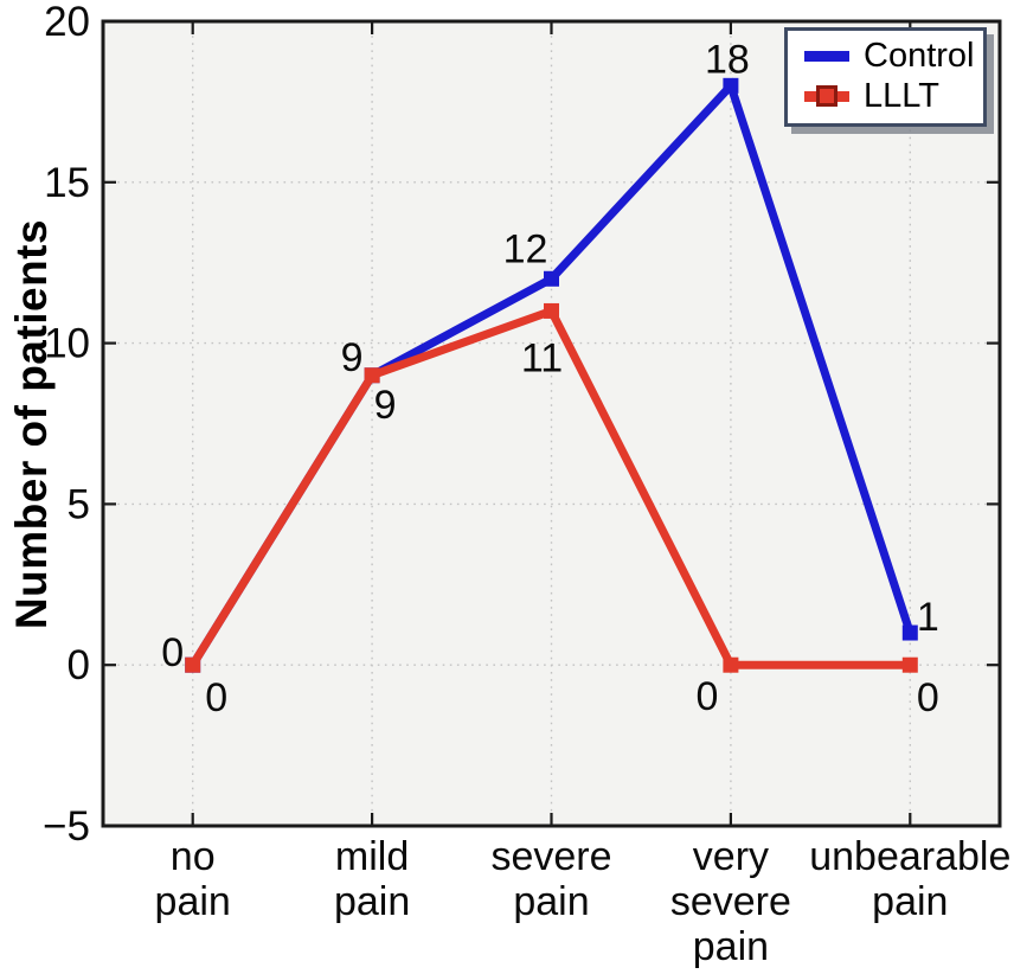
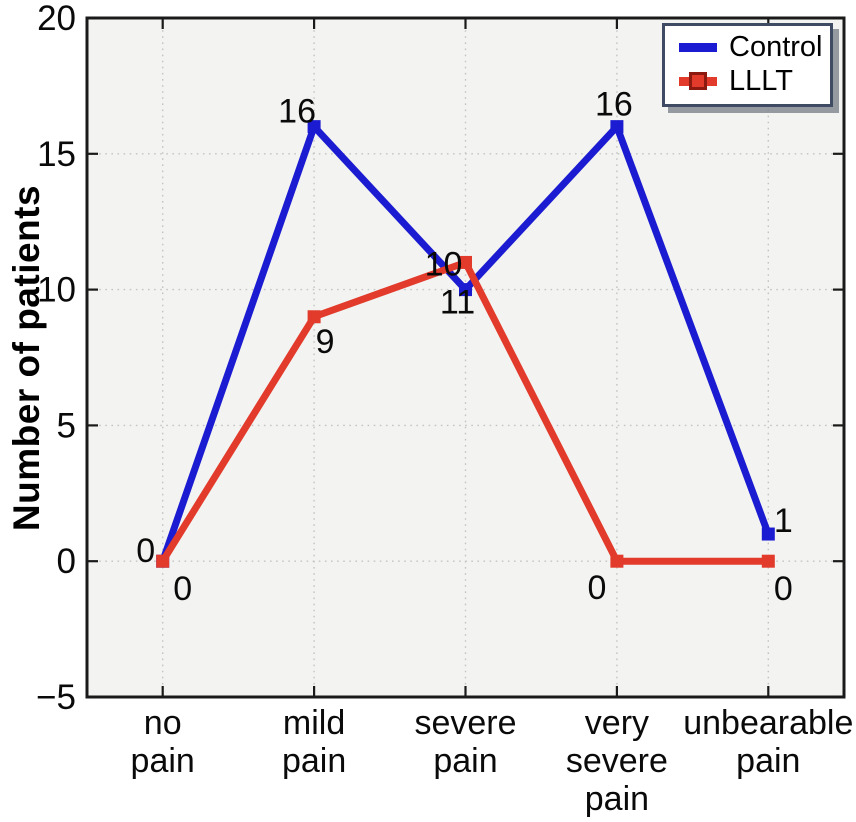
Control/mild pain: 9 -> 16
Control/severe pain: 12 -> 10
Control/very severe pain: 18 -> 16
